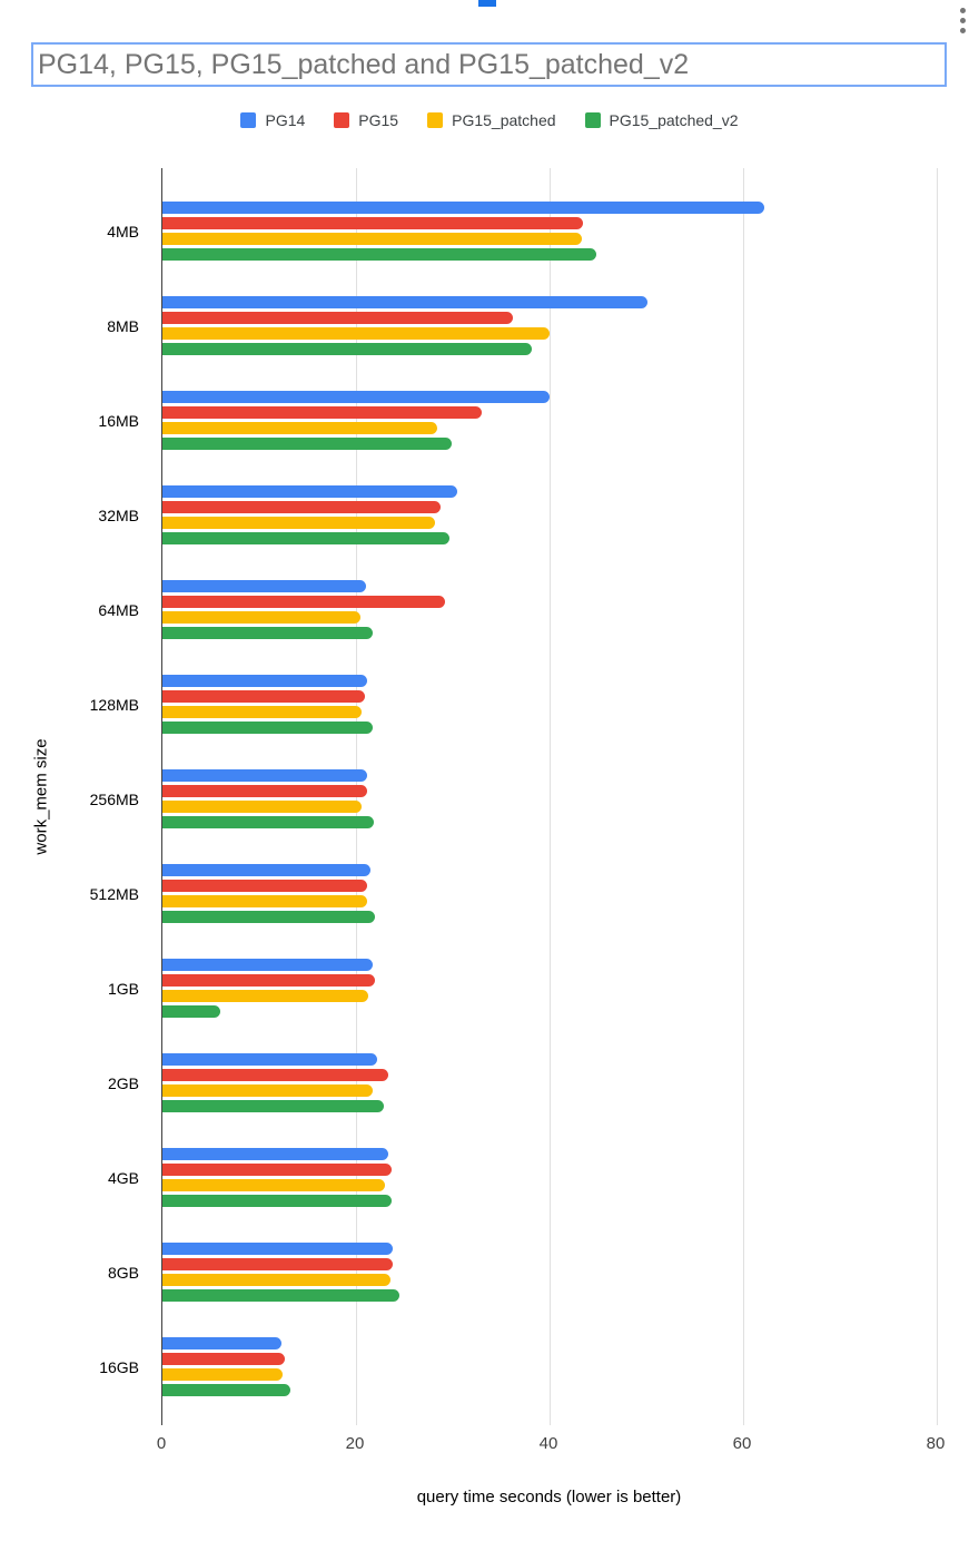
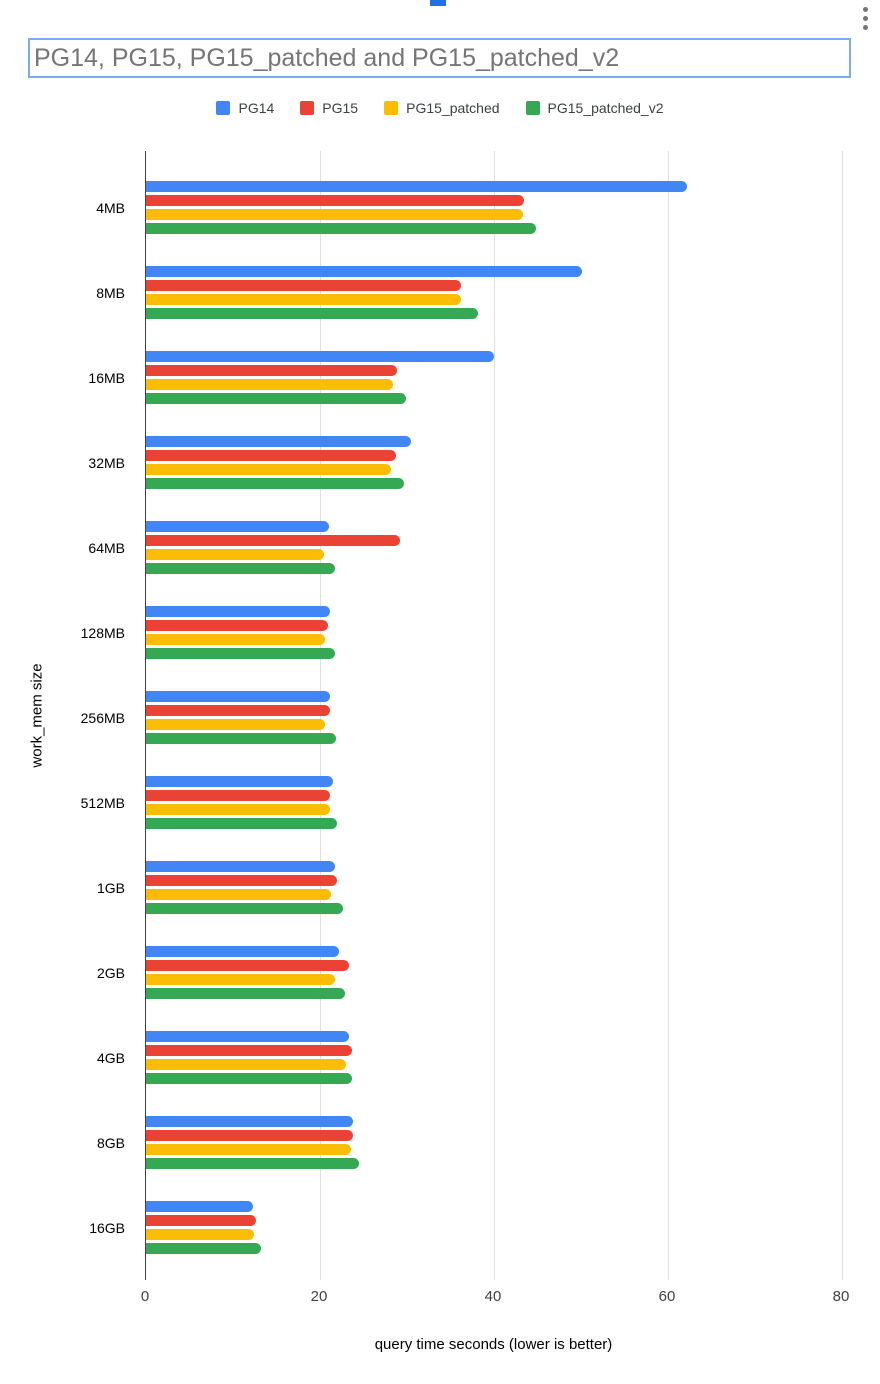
PG15_patched/8MB: 40 -> 36
PG15/16MB: 33 -> 29
PG15_patched_v2/1GB: 6 -> 23
